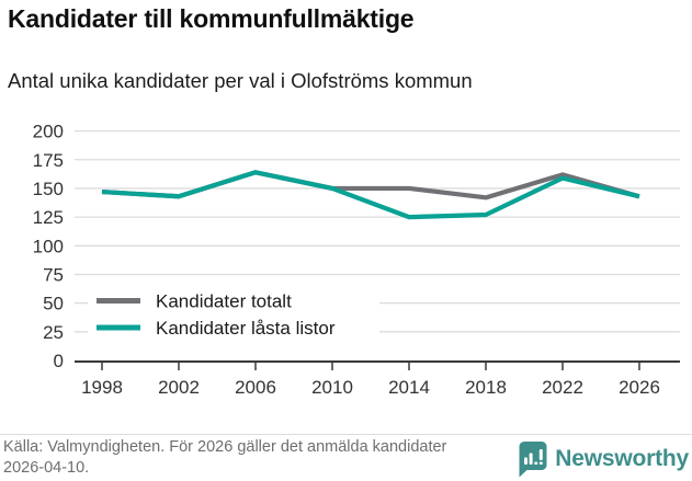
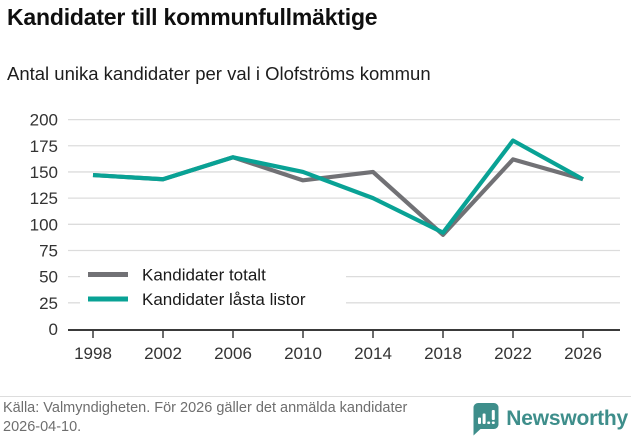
Kandidater totalt/2010: 150 -> 142
Kandidater totalt/2018: 142 -> 90
Kandidater låsta listor/2018: 127 -> 92
Kandidater låsta listor/2022: 159 -> 180
